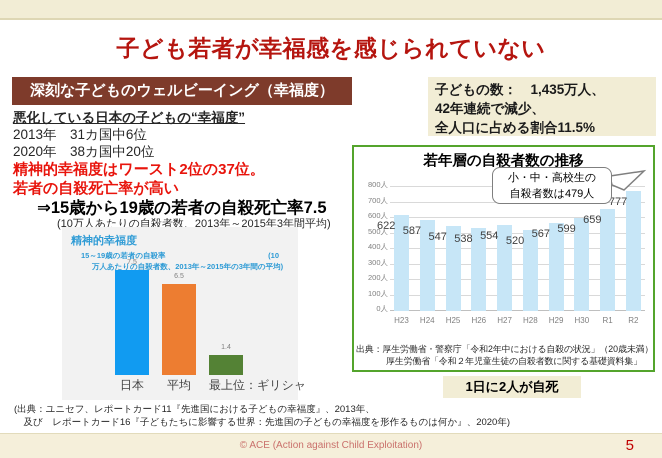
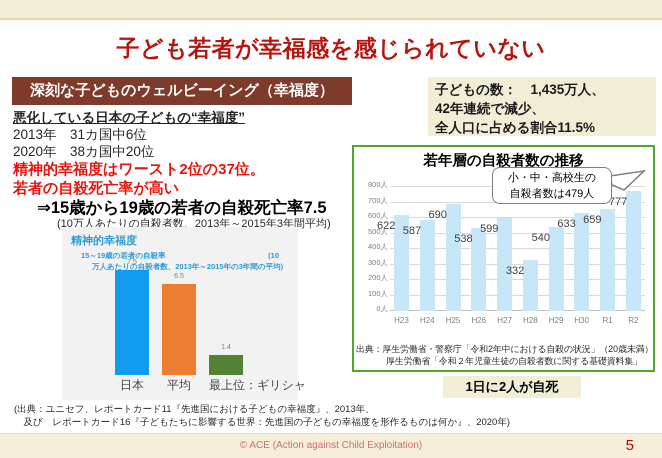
若年層の自殺者数の推移/H25: 547 -> 690
若年層の自殺者数の推移/H27: 554 -> 599
若年層の自殺者数の推移/H28: 520 -> 332
若年層の自殺者数の推移/H29: 567 -> 540
若年層の自殺者数の推移/H30: 599 -> 633
